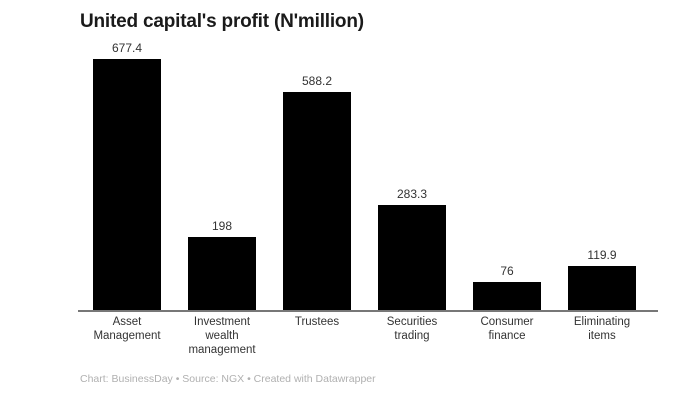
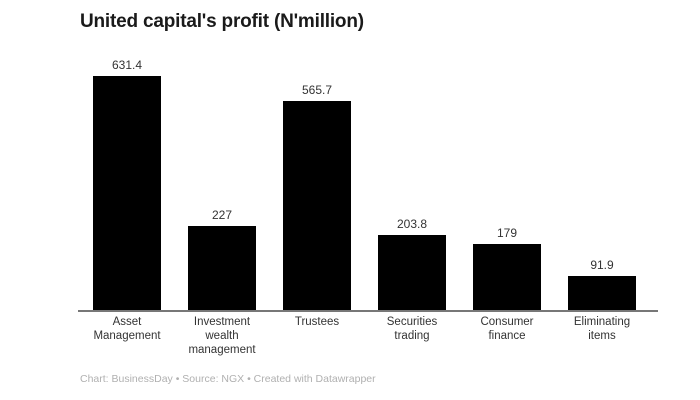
Asset Management: 677.4 -> 631.4
Investment wealth management: 198 -> 227
Trustees: 588.2 -> 565.7
Securities trading: 283.3 -> 203.8
Consumer finance: 76 -> 179
Eliminating items: 119.9 -> 91.9
